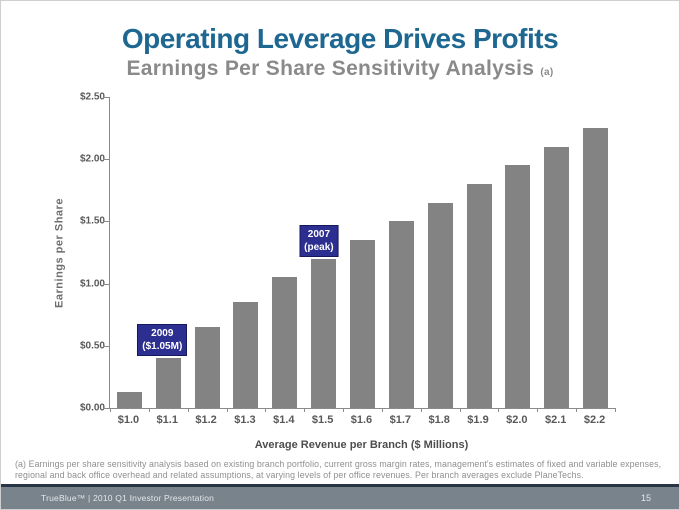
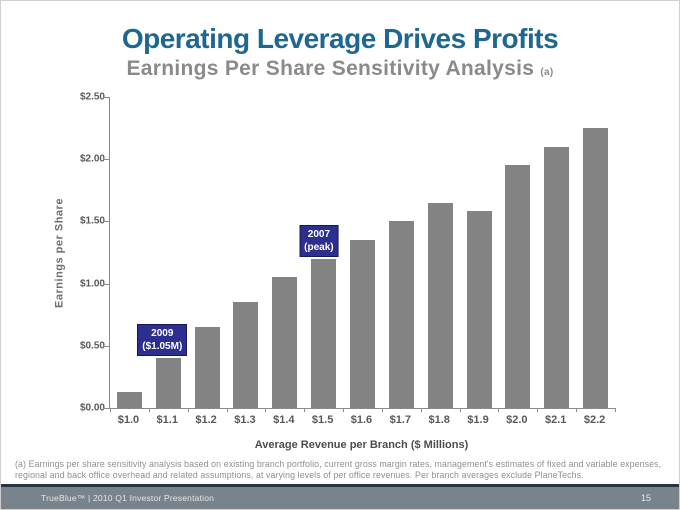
$1.9: $1.80 -> $1.58
